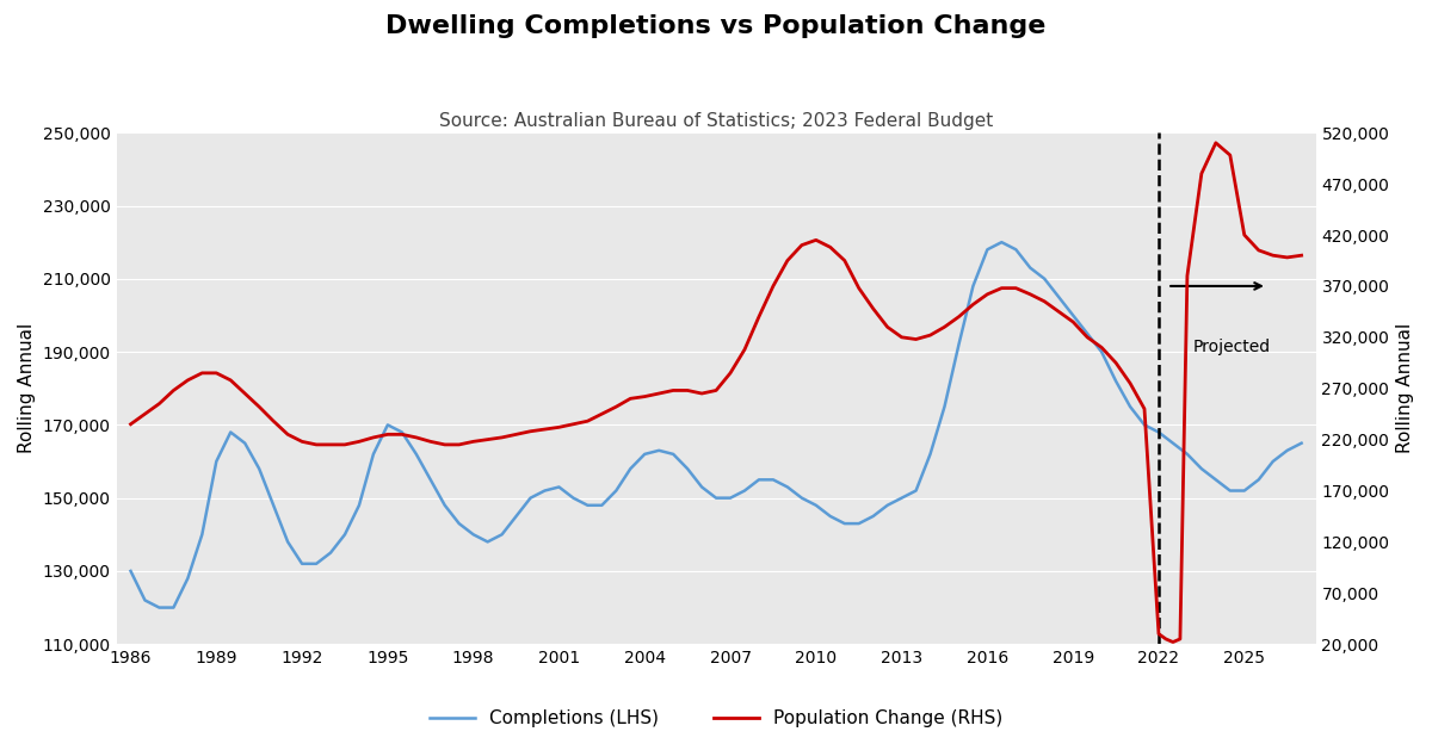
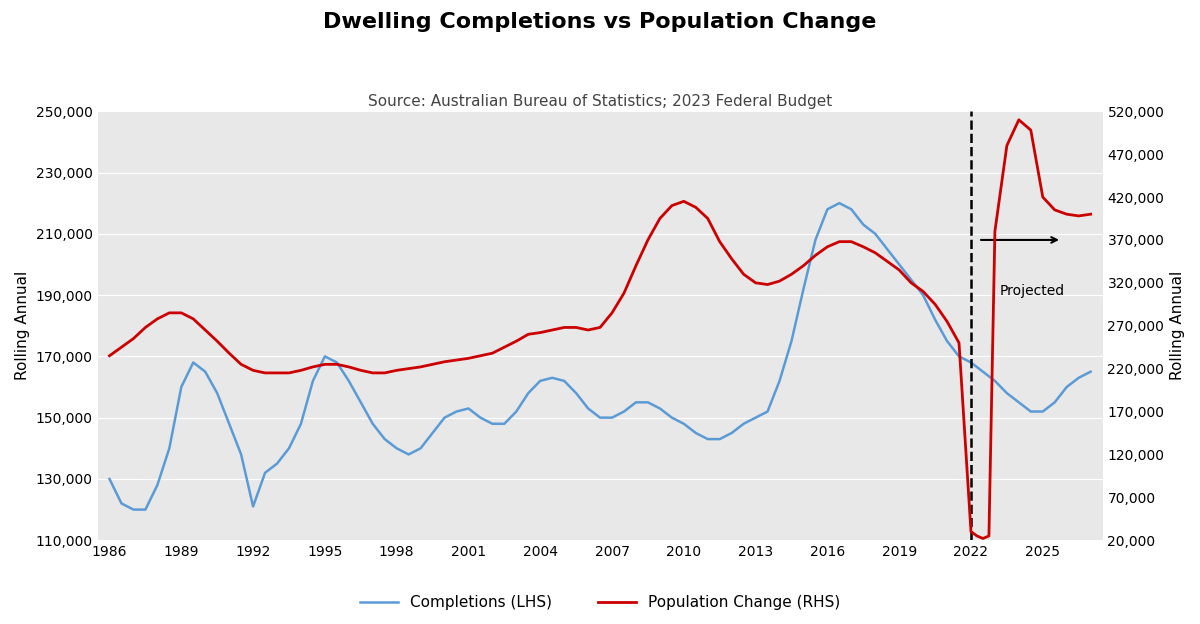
Completions (LHS)/1992: 132,000 -> 121,000
